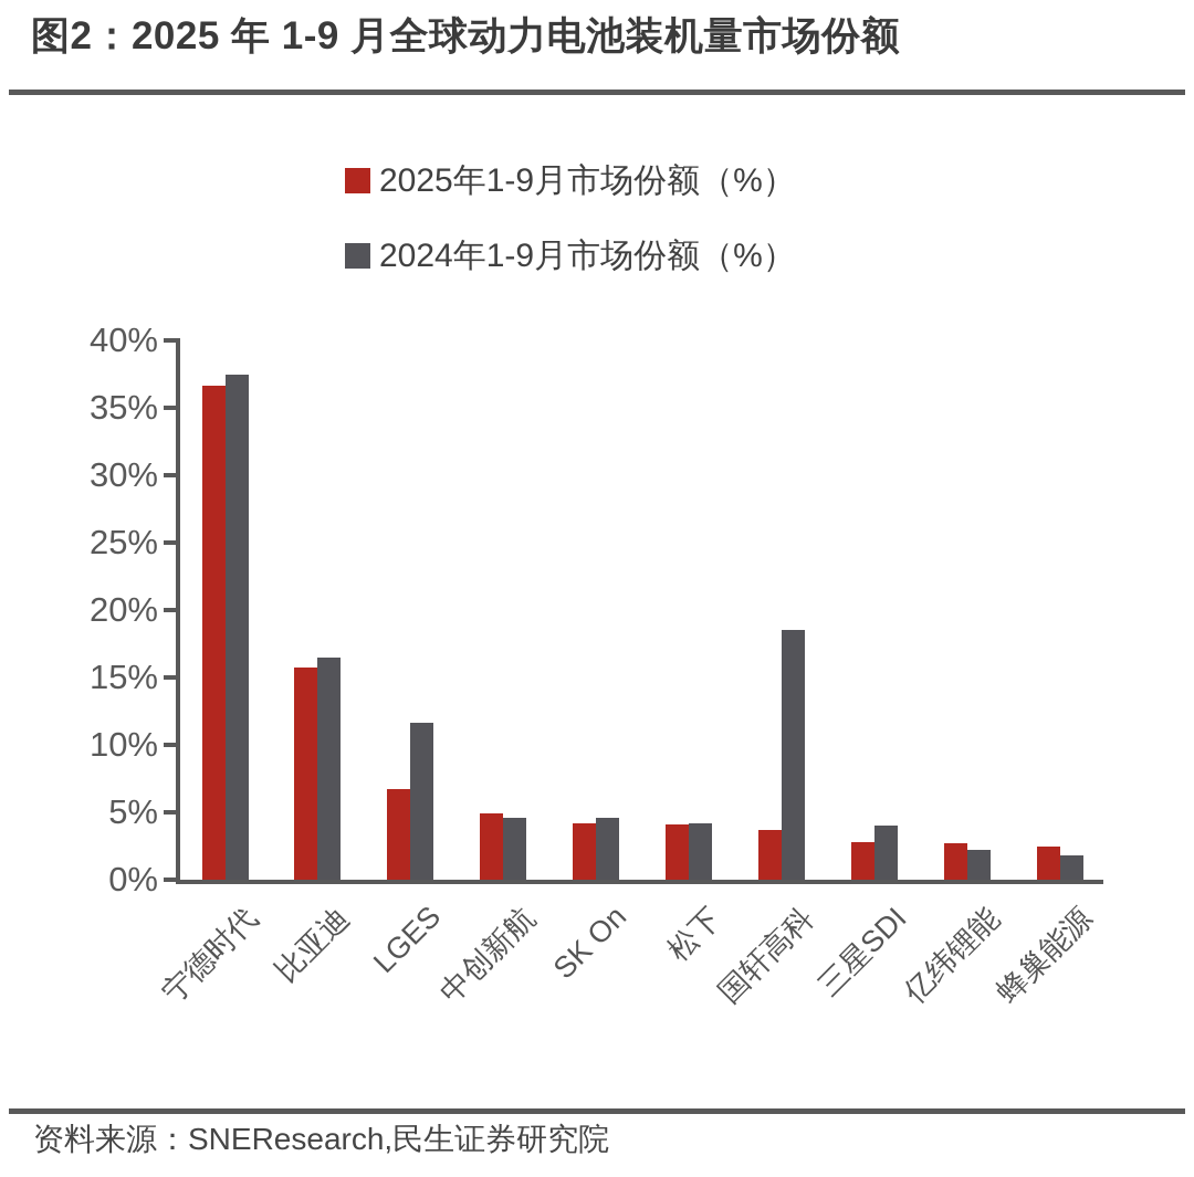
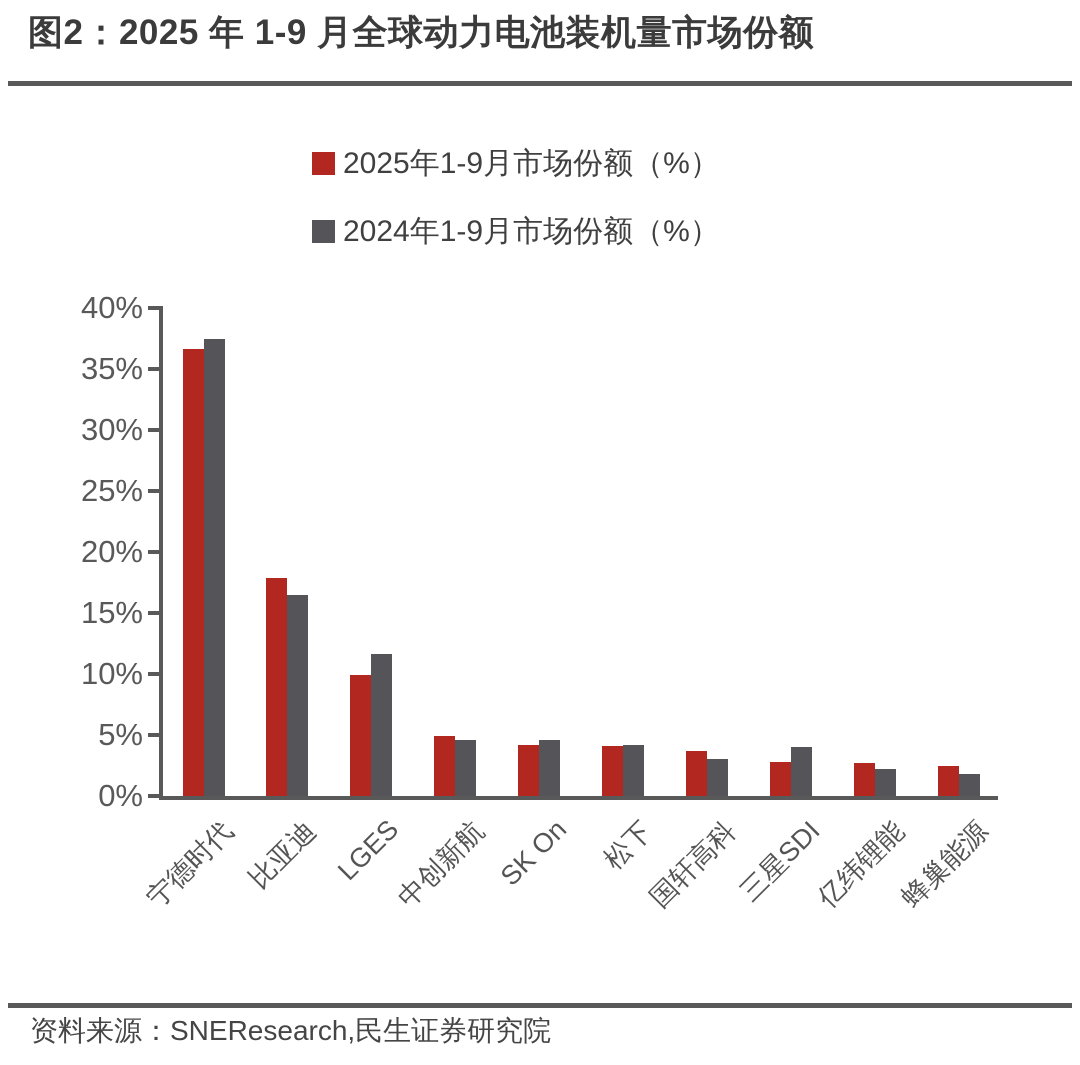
2025年1-9月市场份额（%）/比亚迪: 15.7% -> 17.9%
2025年1-9月市场份额（%）/LGES: 6.7% -> 9.9%
2024年1-9月市场份额（%）/国轩高科: 18.5% -> 3.0%
